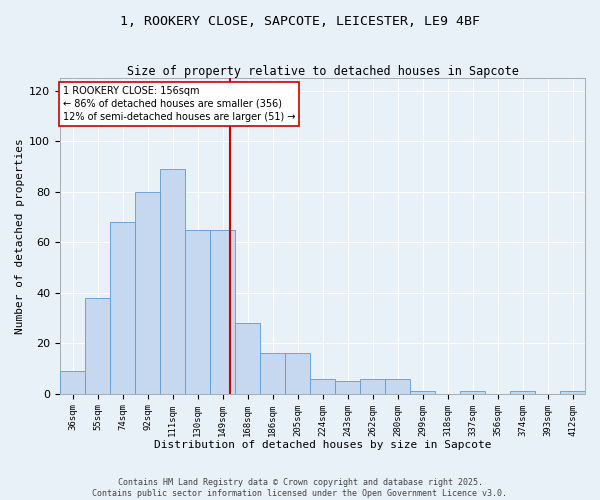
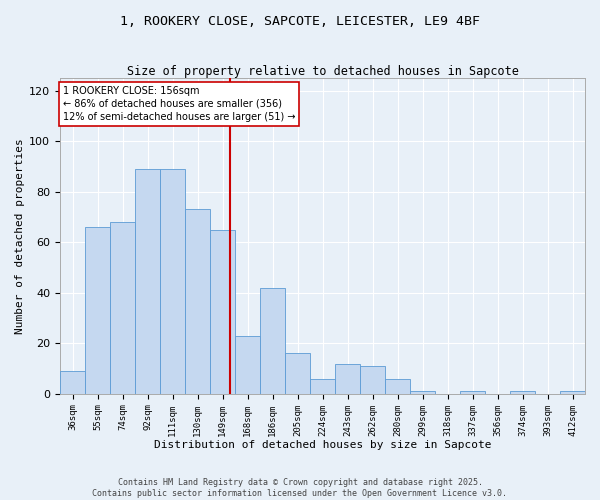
55sqm: 38 -> 66
92sqm: 80 -> 89
130sqm: 65 -> 73
168sqm: 28 -> 23
186sqm: 16 -> 42
243sqm: 5 -> 12
262sqm: 6 -> 11
